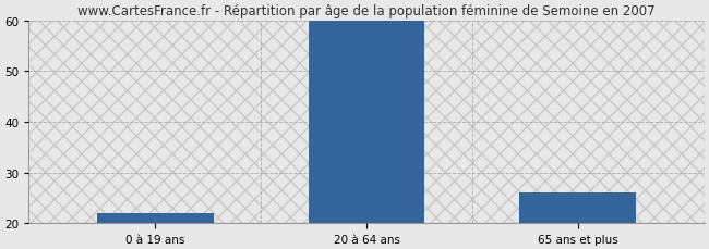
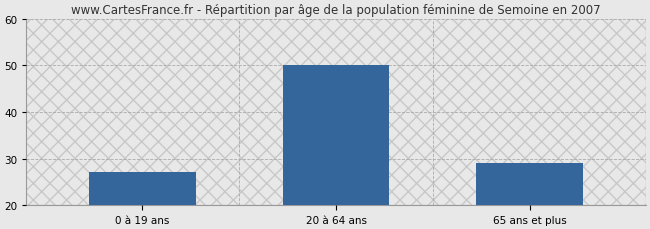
0 à 19 ans: 22 -> 27
20 à 64 ans: 60 -> 50
65 ans et plus: 26 -> 29
